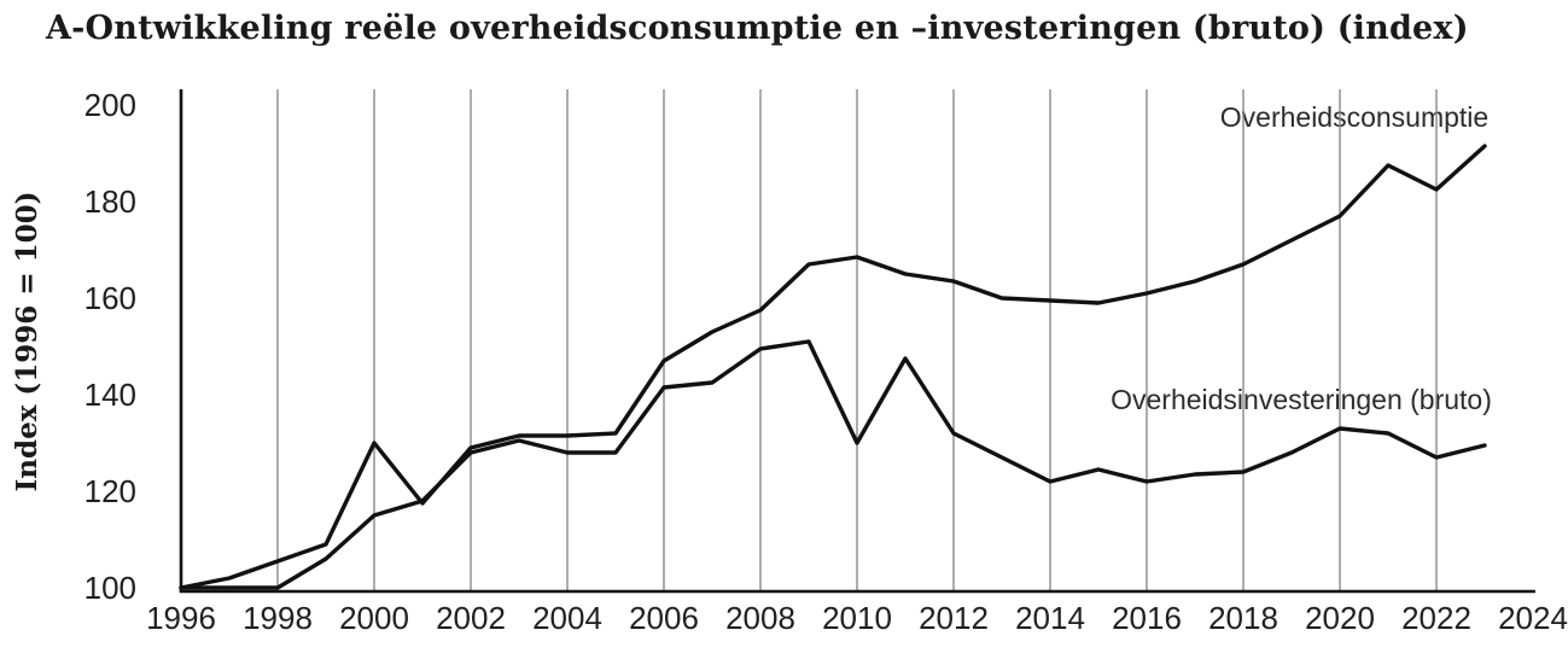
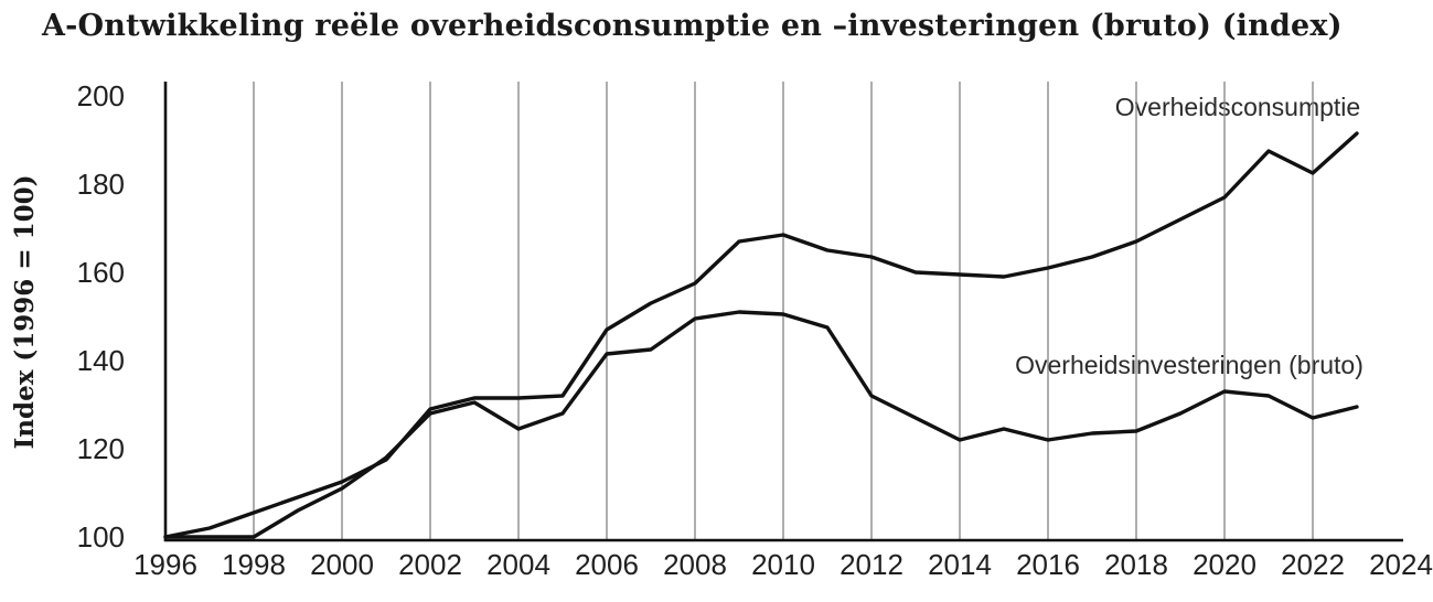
Overheidsconsumptie/2000: 130 -> 112
Overheidsinvesteringen (bruto)/2000: 115 -> 111
Overheidsinvesteringen (bruto)/2004: 128 -> 124
Overheidsinvesteringen (bruto)/2010: 130 -> 150
